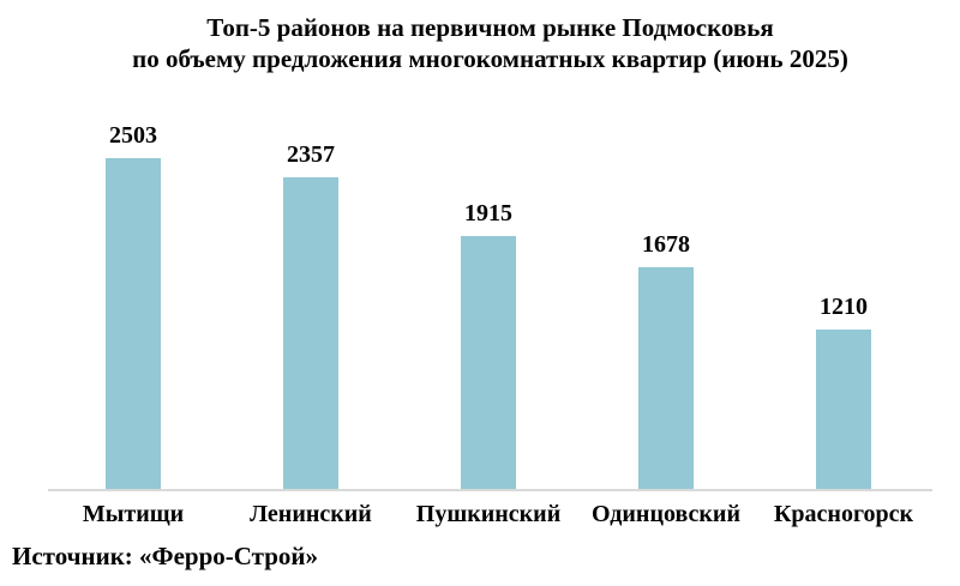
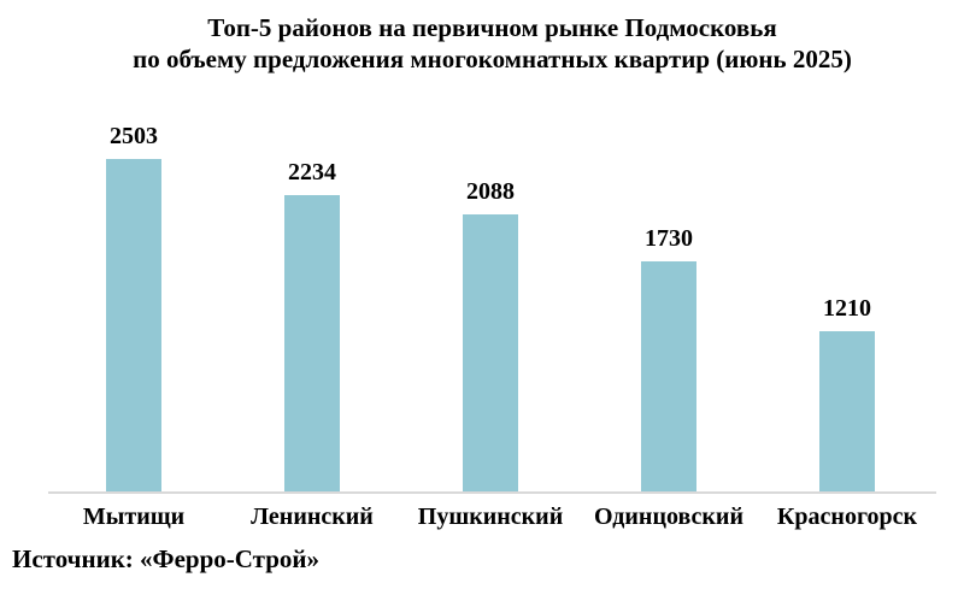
Ленинский: 2357 -> 2234
Пушкинский: 1915 -> 2088
Одинцовский: 1678 -> 1730
